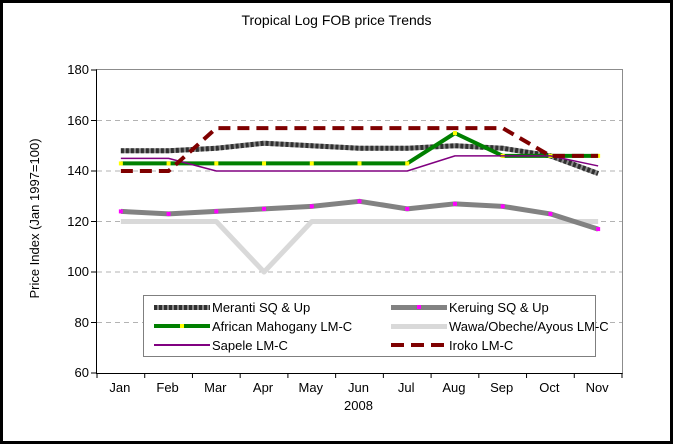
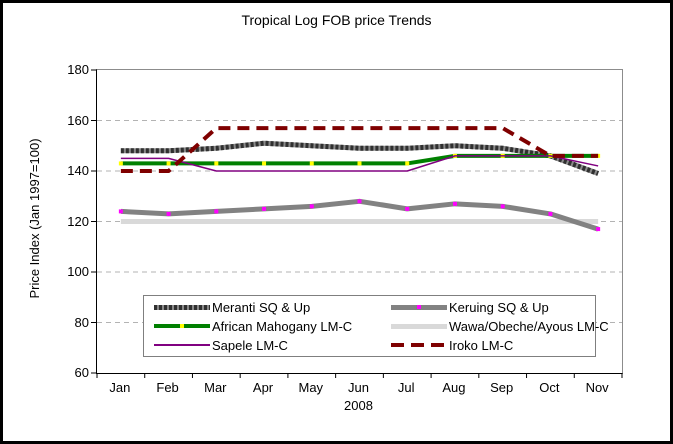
Wawa/Obeche/Ayous LM-C/Apr: 100 -> 120
African Mahogany LM-C/Aug: 155 -> 146
